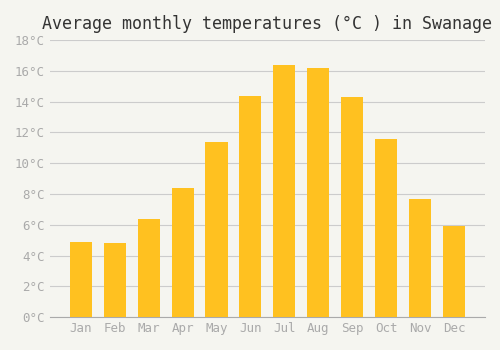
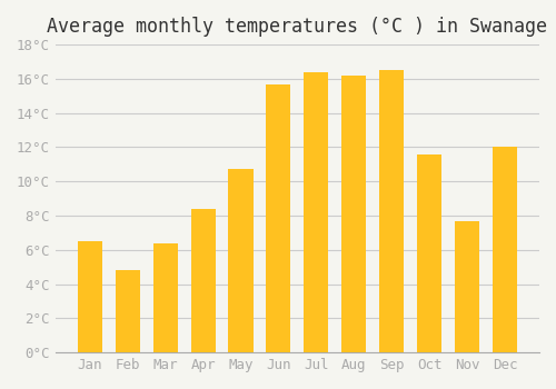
Jan: 4.9°C -> 6.5°C
May: 11.4°C -> 10.7°C
Jun: 14.4°C -> 15.7°C
Sep: 14.3°C -> 16.5°C
Dec: 5.9°C -> 12.0°C
